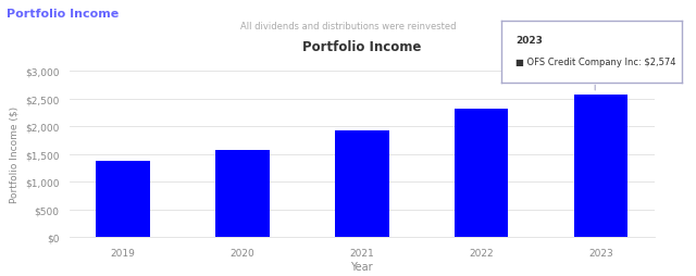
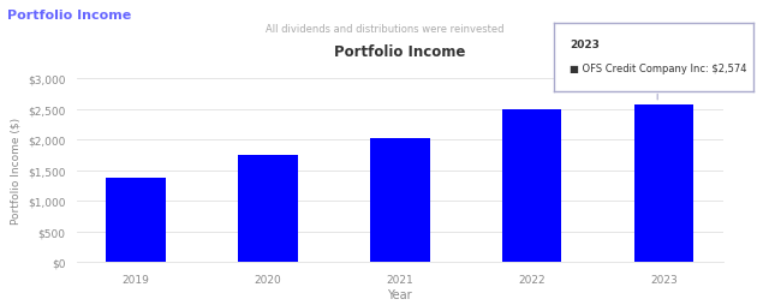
2020: $1,580 -> $1,760
2021: $1,920 -> $2,030
2022: $2,320 -> $2,490
